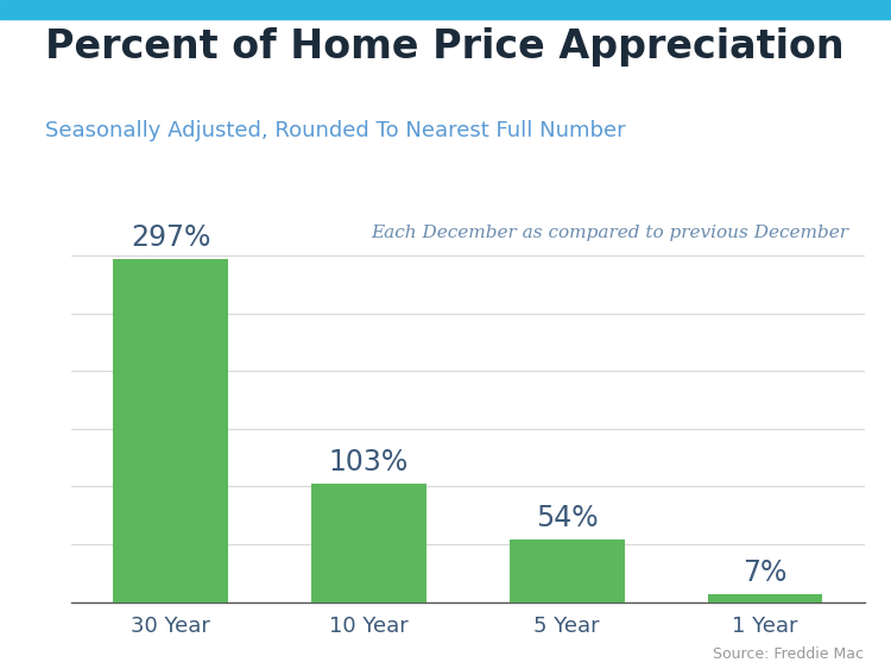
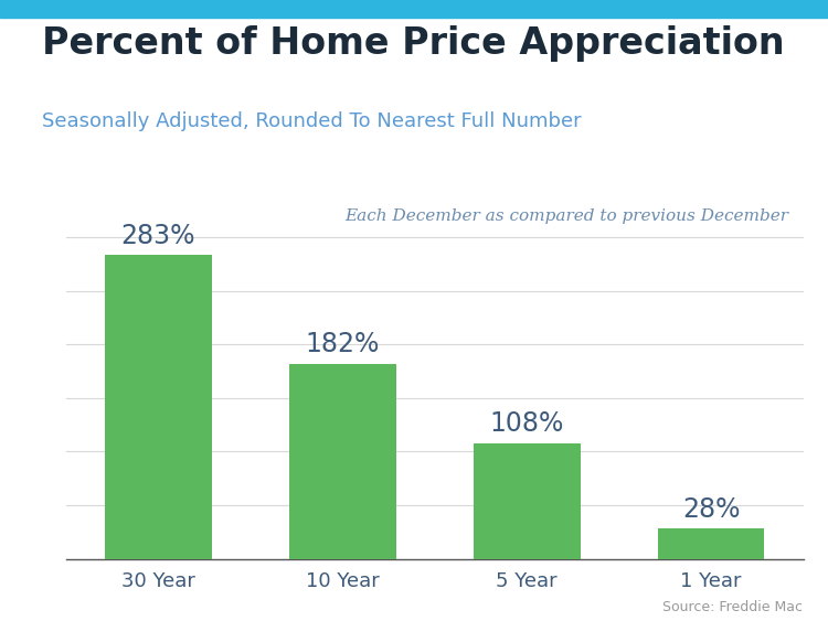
30 Year: 297% -> 283%
10 Year: 103% -> 182%
5 Year: 54% -> 108%
1 Year: 7% -> 28%
